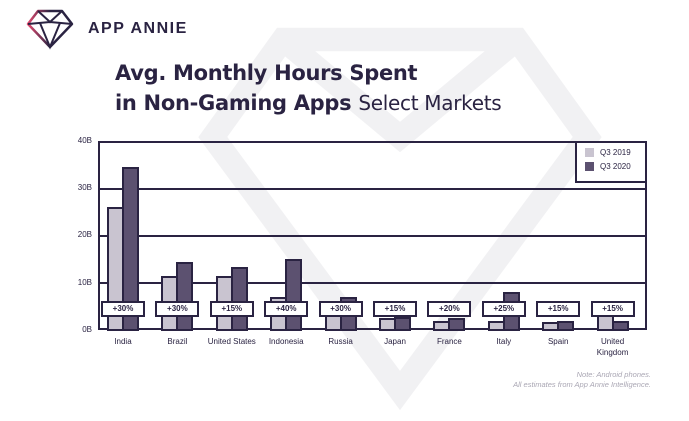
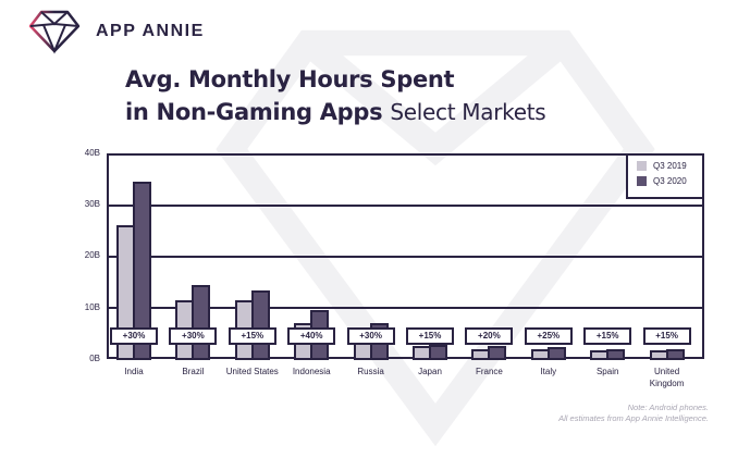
Q3 2020/Indonesia: 15B -> 10B
Q3 2020/Italy: 8B -> 2B
Q3 2019/United Kingdom: 6B -> 2B
